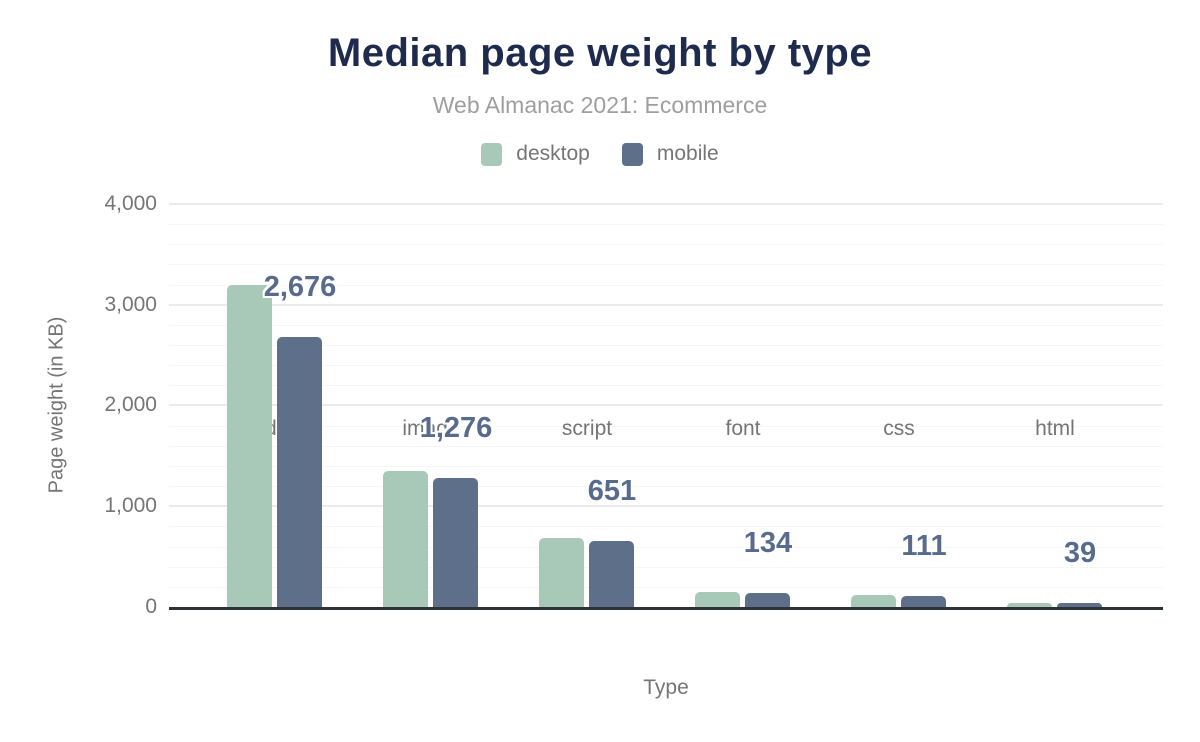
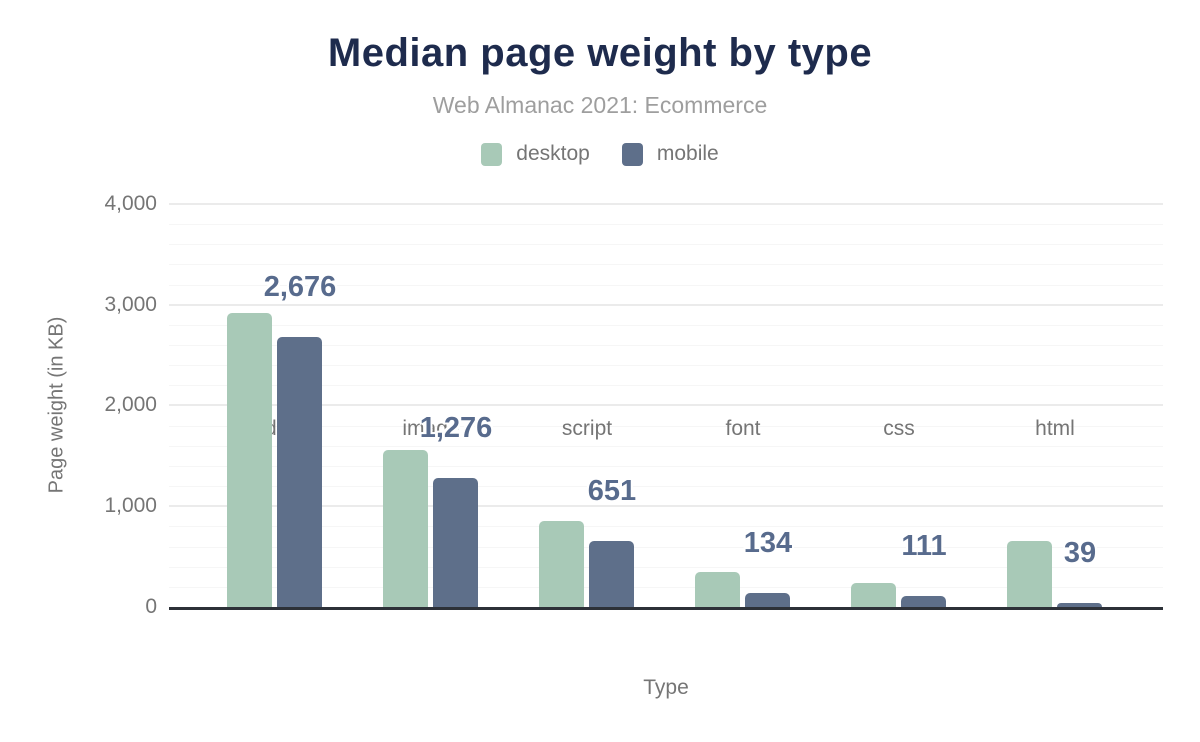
desktop/video: 3200 -> 2920
desktop/image: 1350 -> 1560
desktop/script: 680 -> 850
desktop/font: 140 -> 350
desktop/css: 120 -> 240
desktop/html: 40 -> 660
